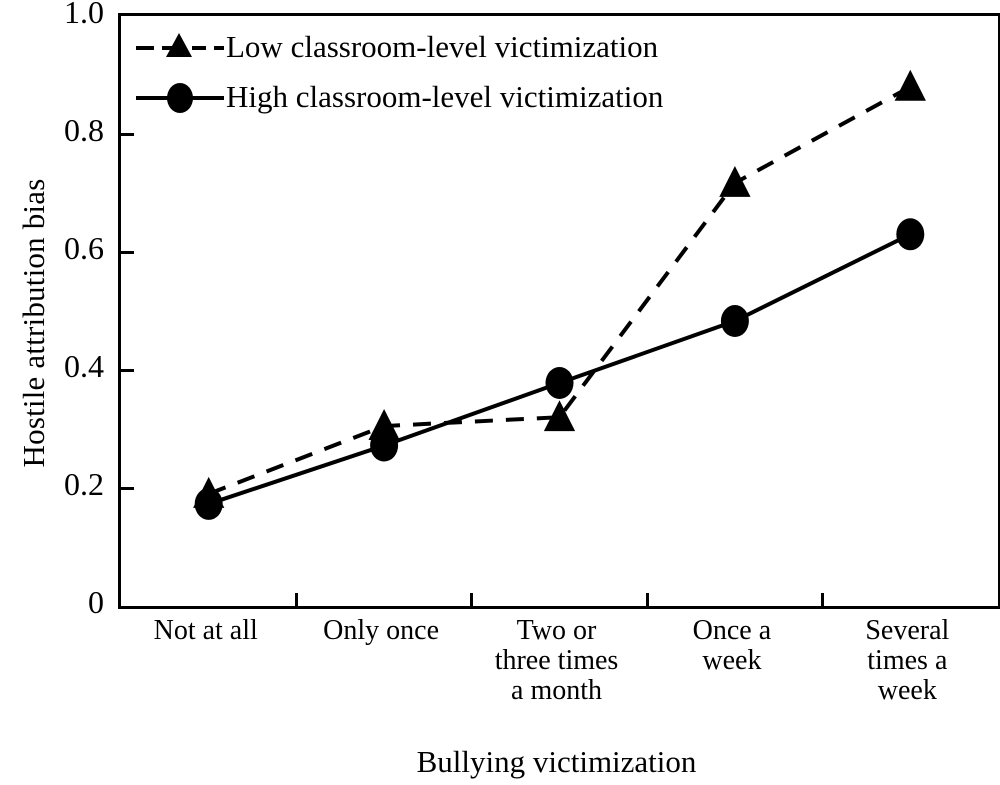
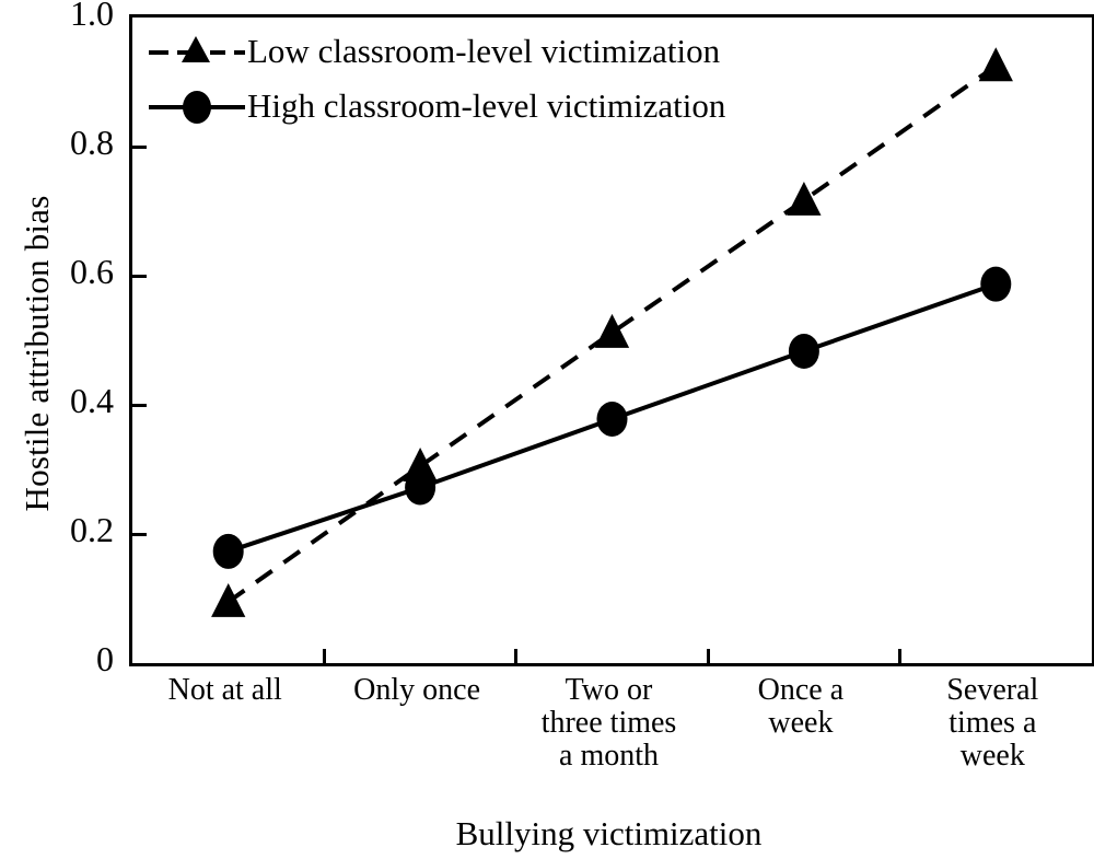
Low classroom-level victimization/Not at all: 0.19 -> 0.10
Low classroom-level victimization/Two or three times a month: 0.32 -> 0.51
Low classroom-level victimization/Several times a week: 0.88 -> 0.93
High classroom-level victimization/Several times a week: 0.63 -> 0.59
